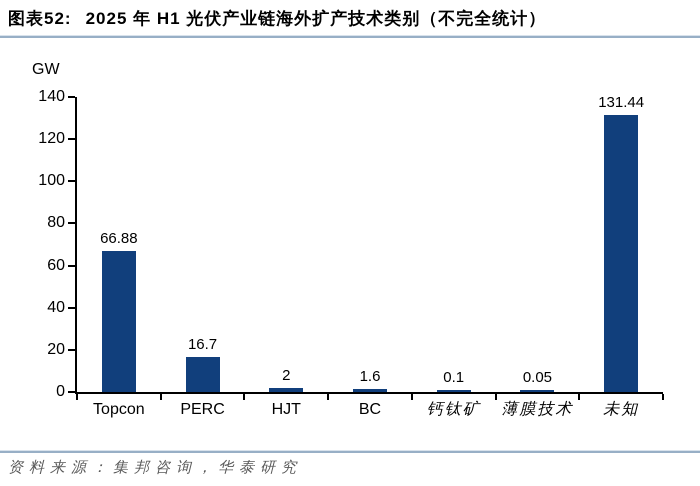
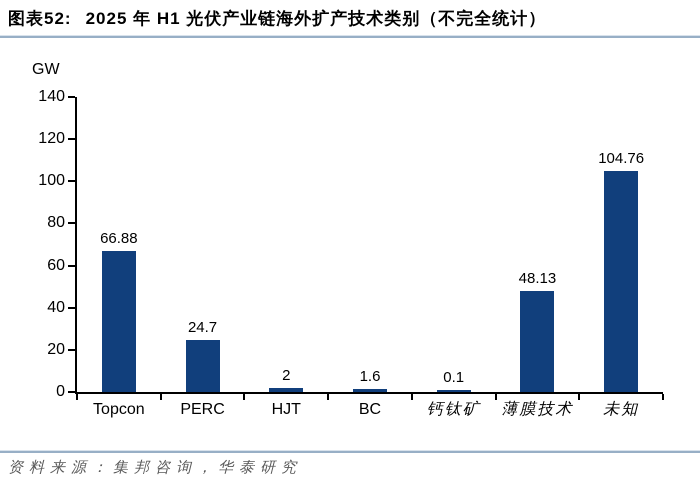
PERC: 16.7 -> 24.7
薄膜技术: 0.05 -> 48.13
未知: 131.44 -> 104.76
